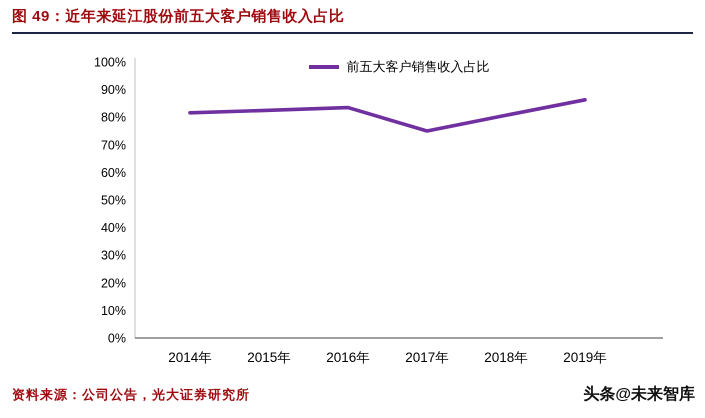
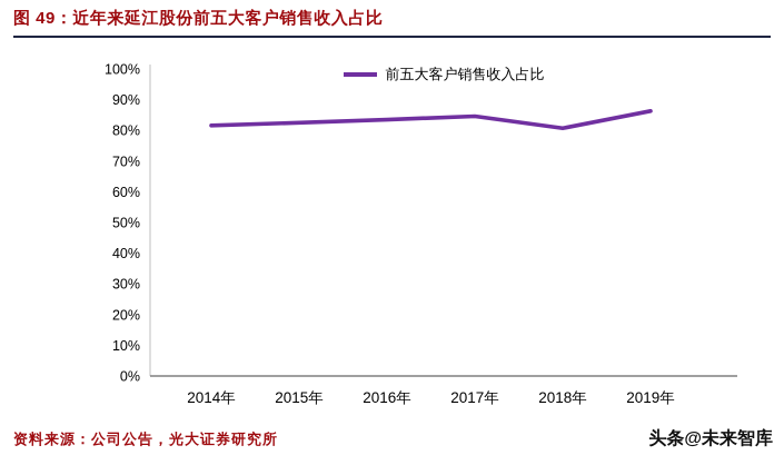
2017年: 75% -> 85%
